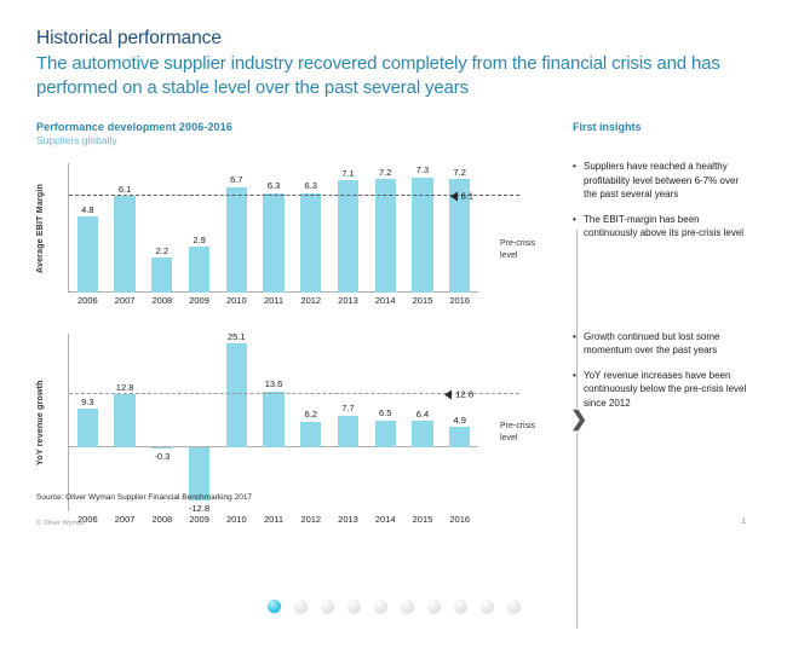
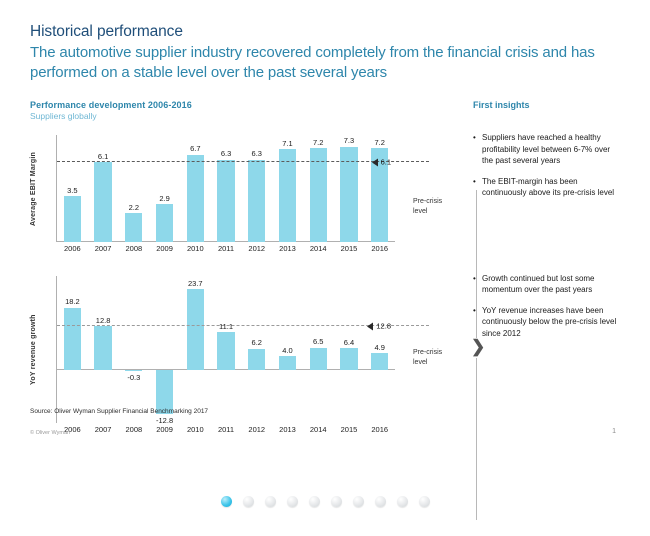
Average EBIT Margin/2006: 4.8 -> 3.5
YoY revenue growth/2006: 9.3 -> 18.2
YoY revenue growth/2010: 25.1 -> 23.7
YoY revenue growth/2011: 13.6 -> 11.1
YoY revenue growth/2013: 7.7 -> 4.0
